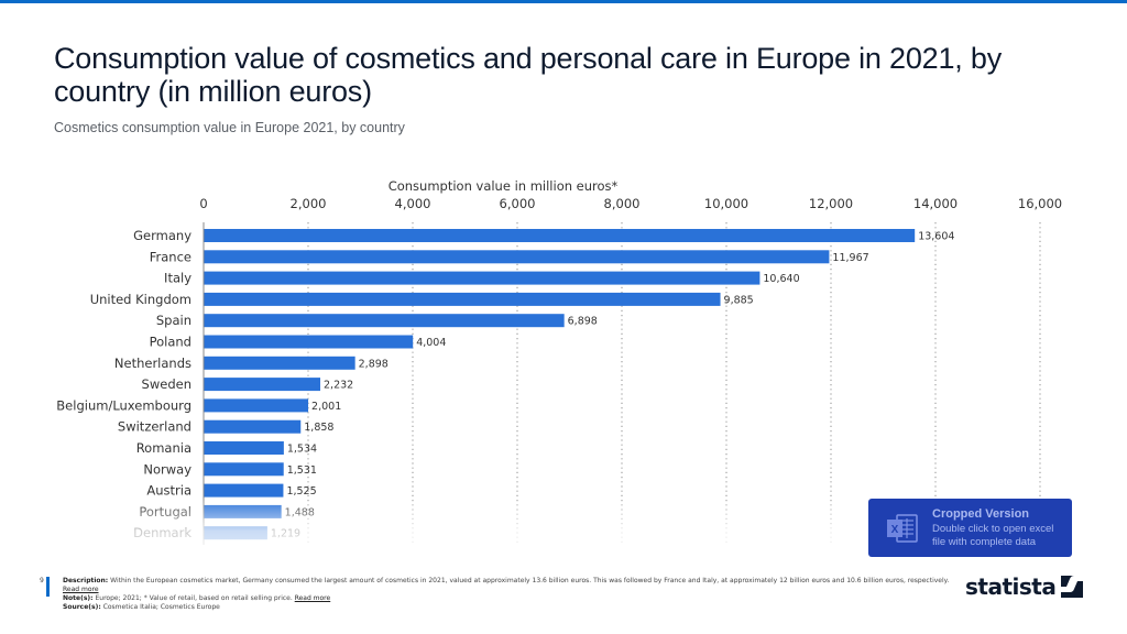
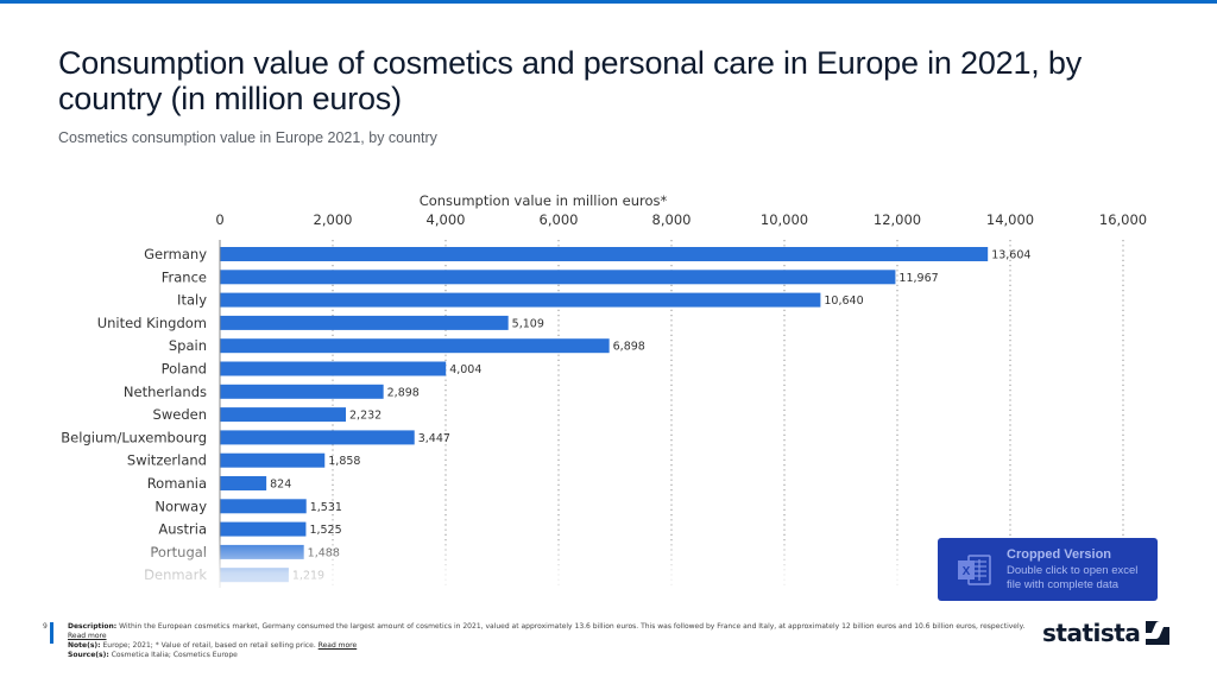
United Kingdom: 9,885 -> 5,109
Belgium/Luxembourg: 2,001 -> 3,447
Romania: 1,534 -> 824
